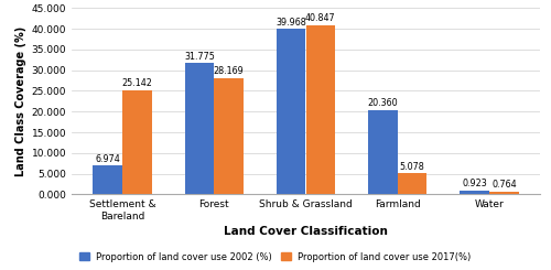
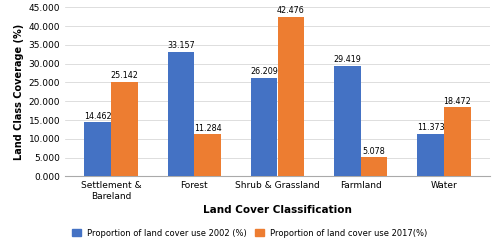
Proportion of land cover use 2002 (%)/Settlement & Bareland: 6.974 -> 14.462
Proportion of land cover use 2002 (%)/Forest: 31.775 -> 33.157
Proportion of land cover use 2017(%)/Forest: 28.169 -> 11.284
Proportion of land cover use 2002 (%)/Shrub & Grassland: 39.968 -> 26.209
Proportion of land cover use 2017(%)/Shrub & Grassland: 40.847 -> 42.476
Proportion of land cover use 2002 (%)/Farmland: 20.360 -> 29.419
Proportion of land cover use 2002 (%)/Water: 0.923 -> 11.373
Proportion of land cover use 2017(%)/Water: 0.764 -> 18.472
